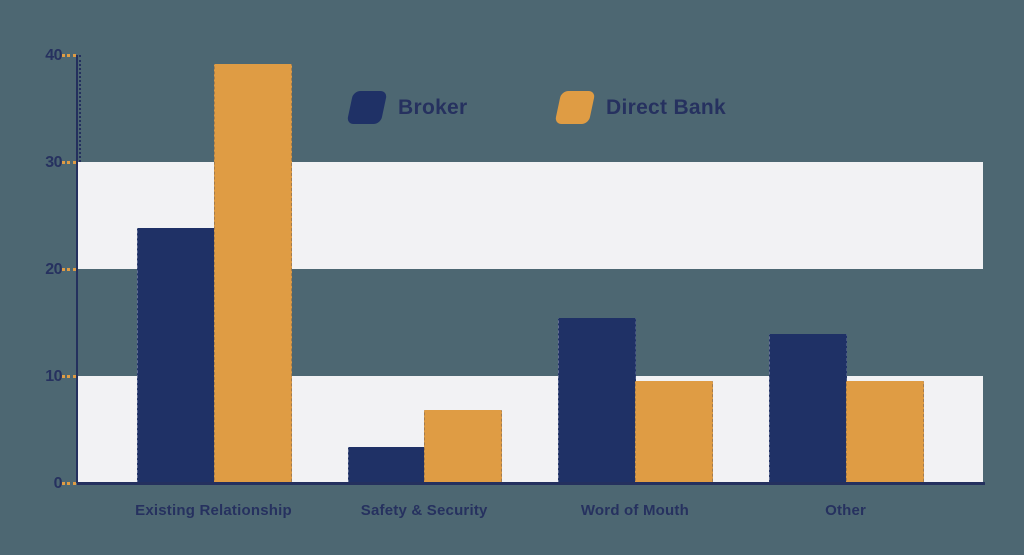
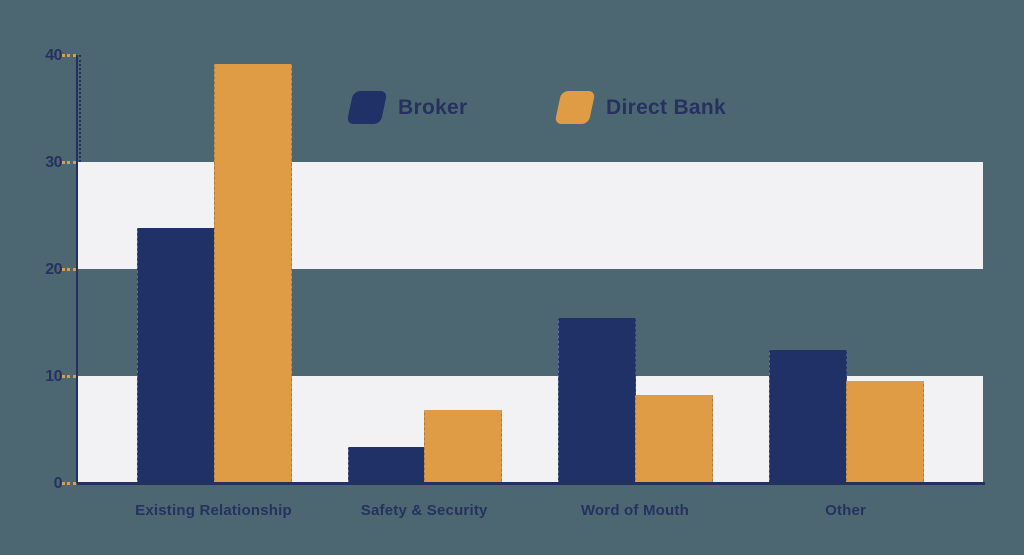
Direct Bank/Word of Mouth: 9.5 -> 8.2
Broker/Other: 13.9 -> 12.4
